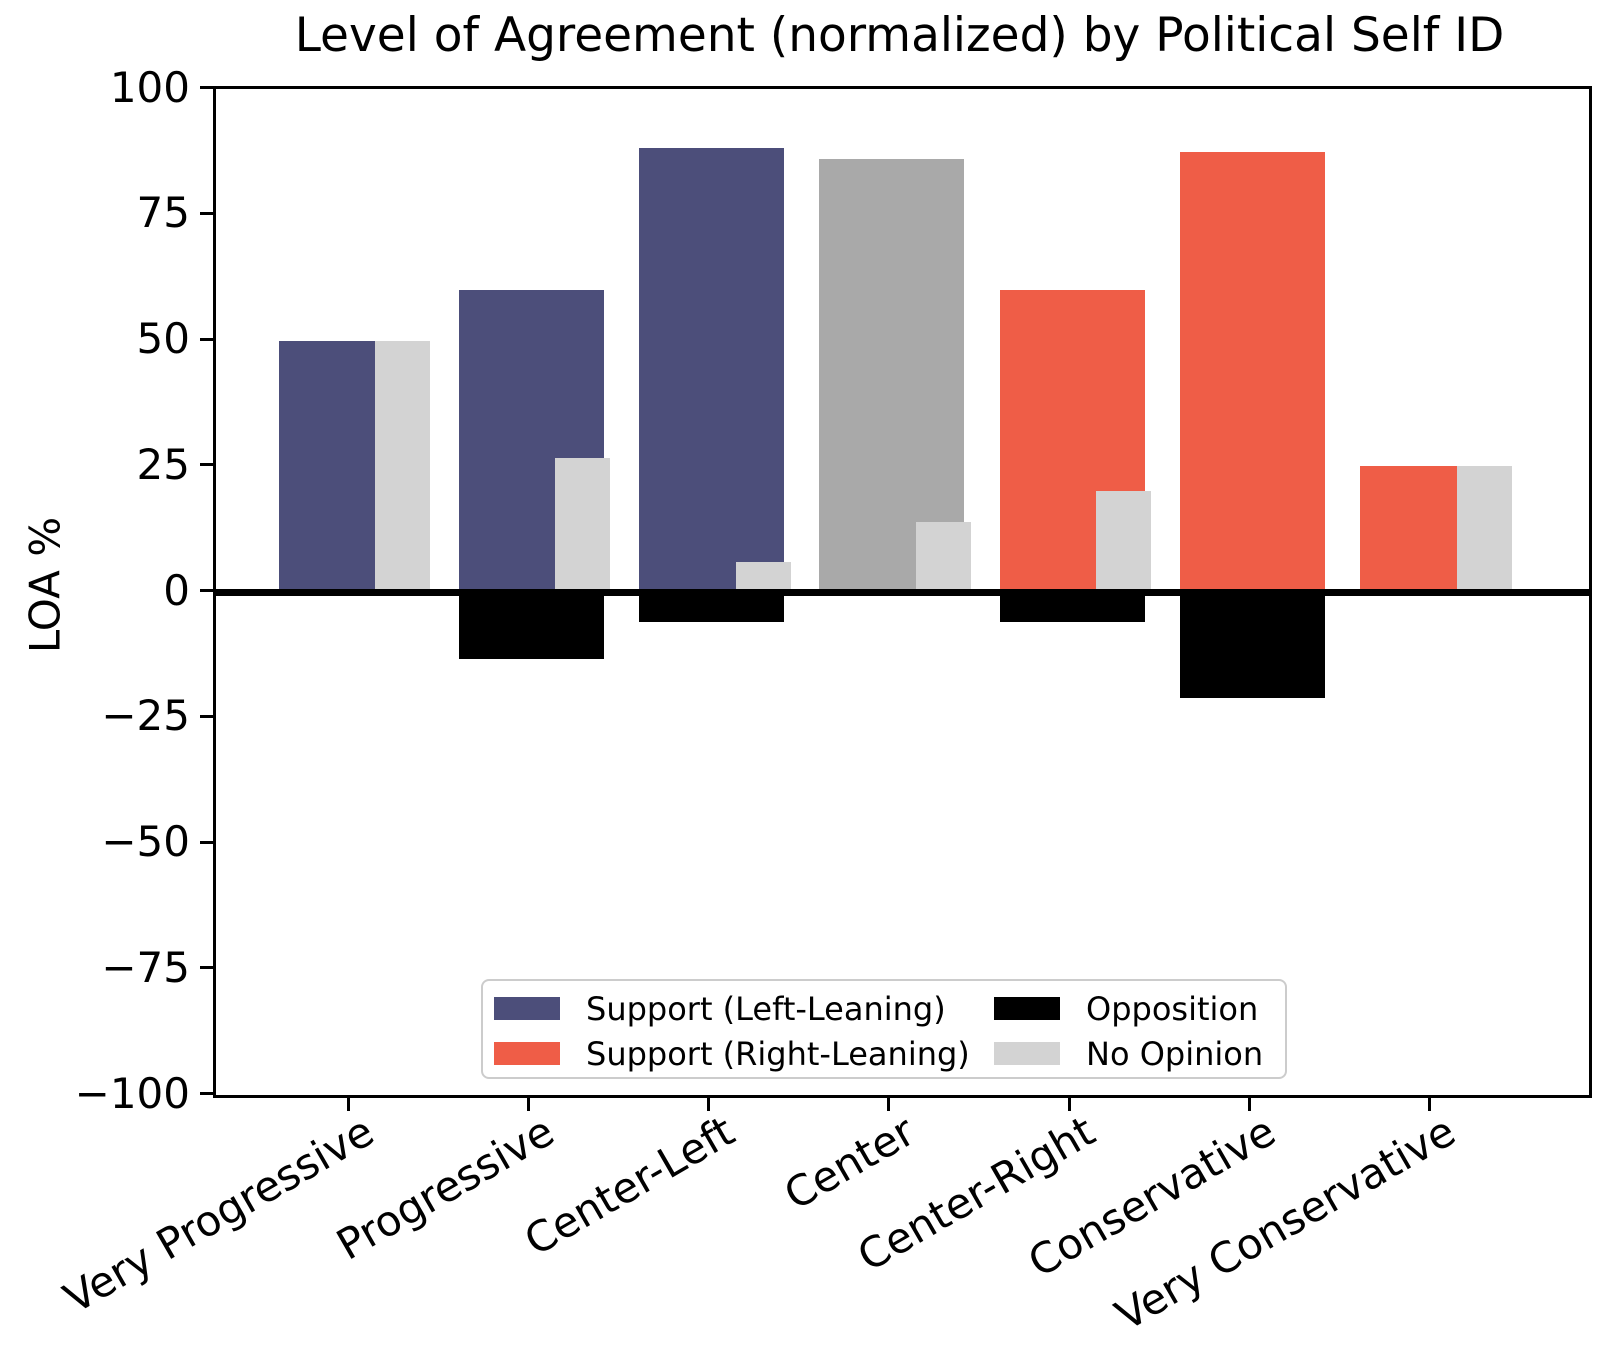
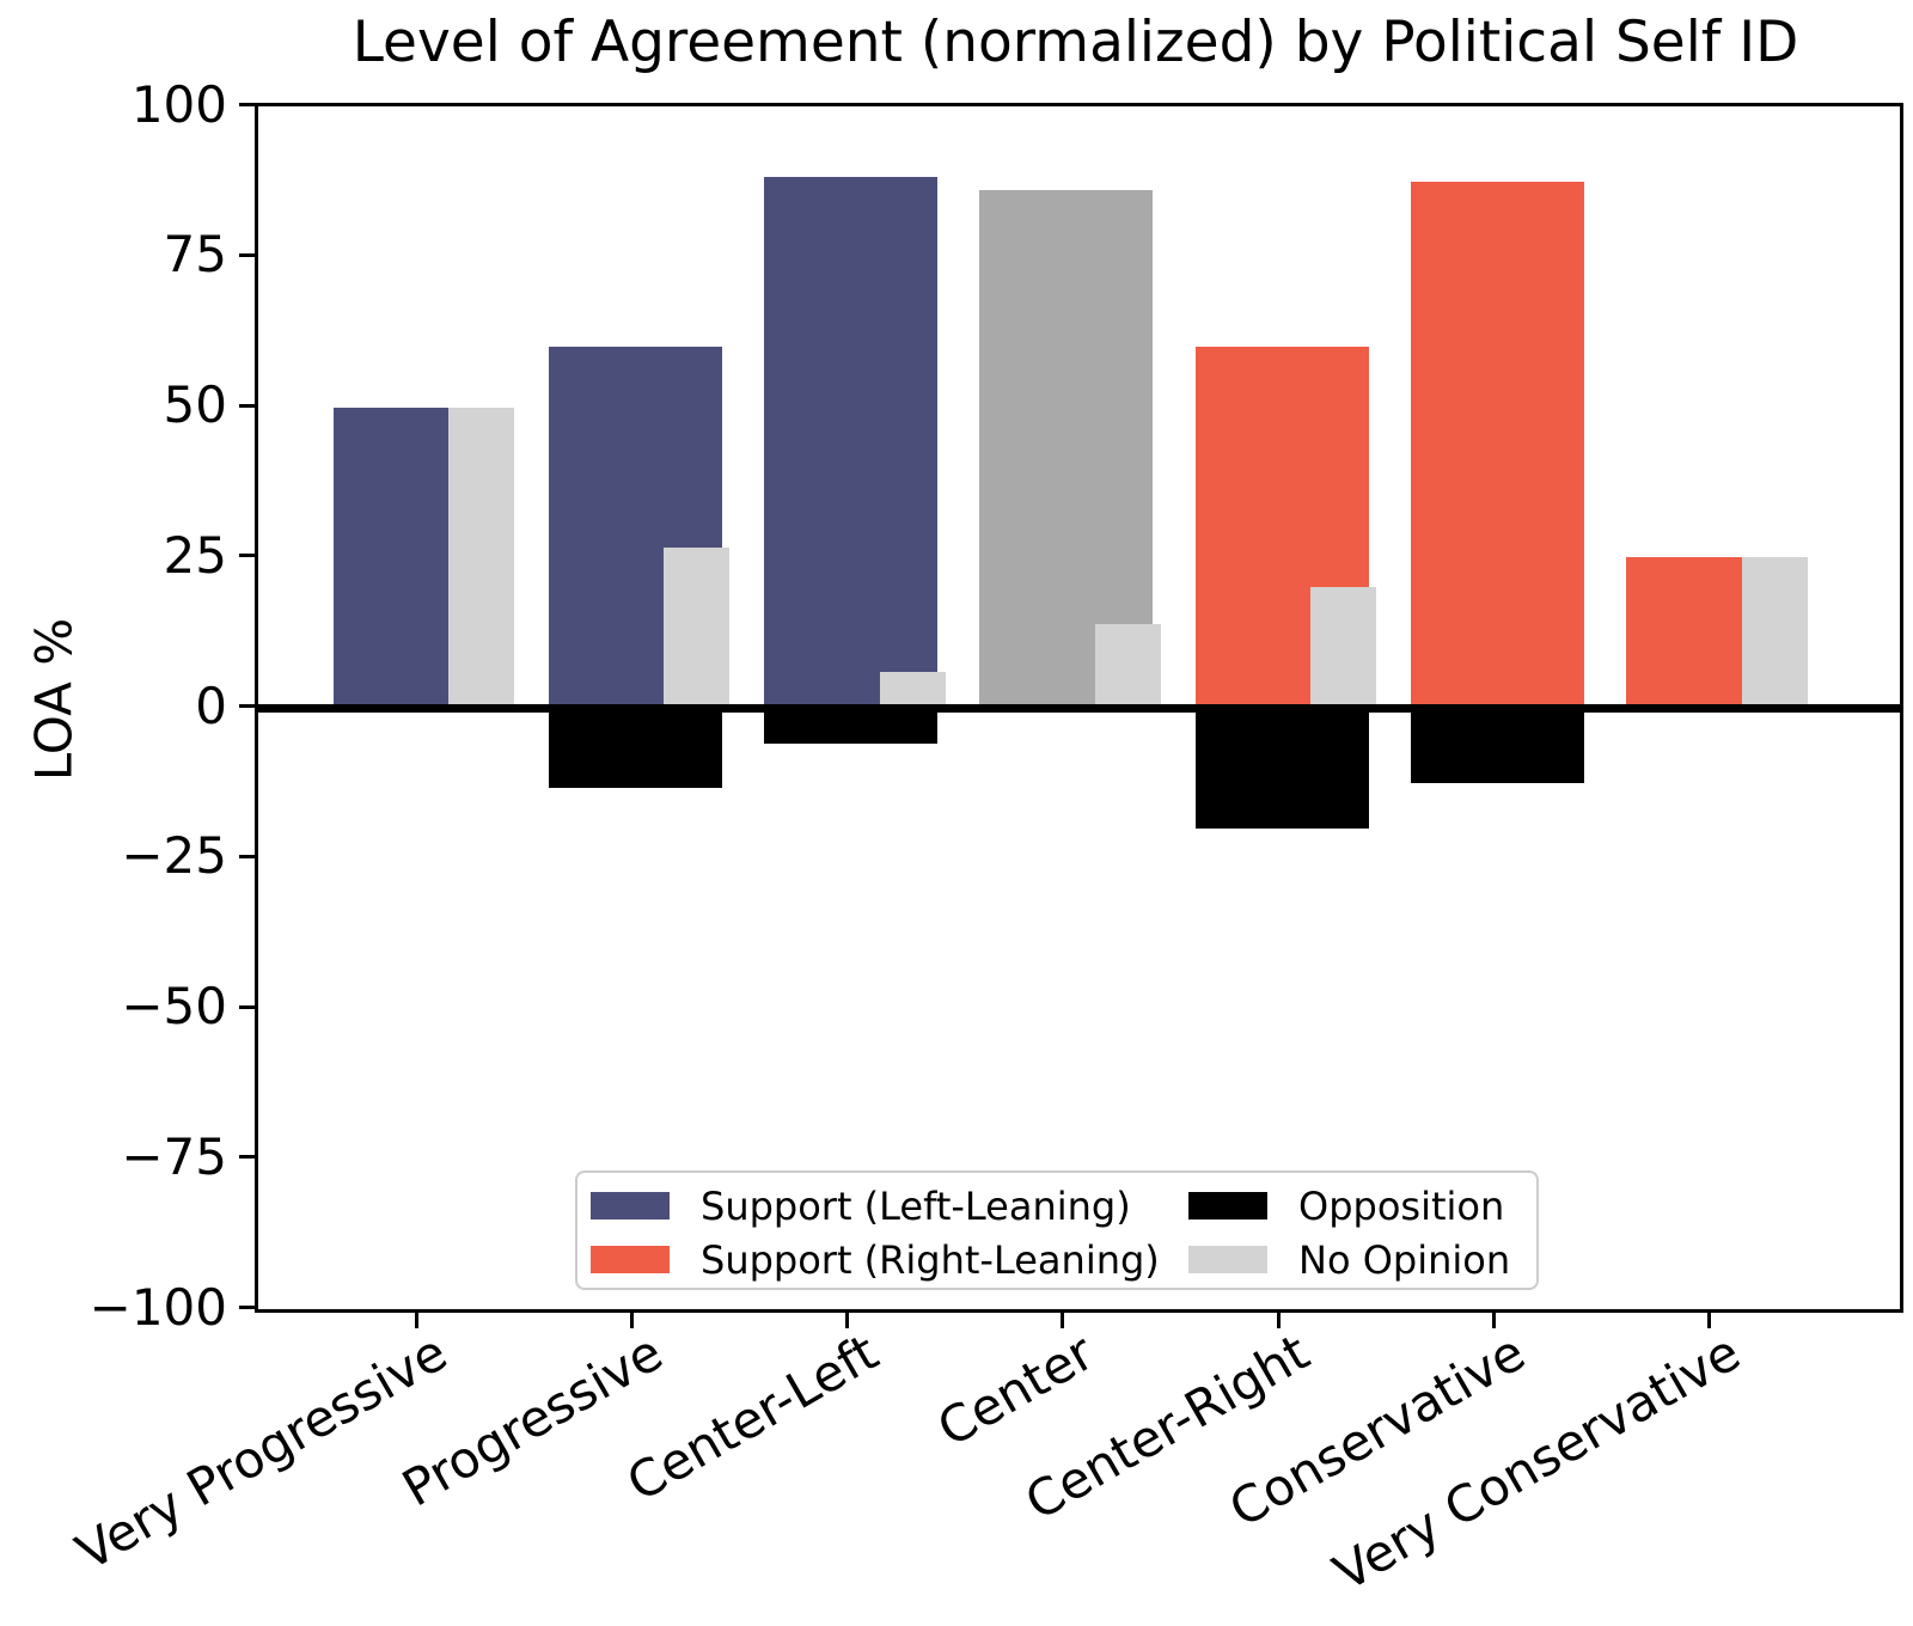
Opposition/Center-Right: -6 -> -20
Opposition/Conservative: -21 -> -12
